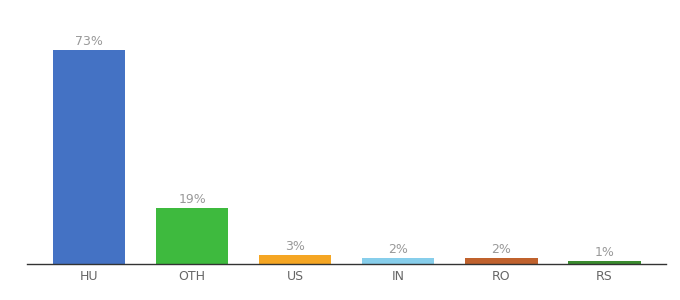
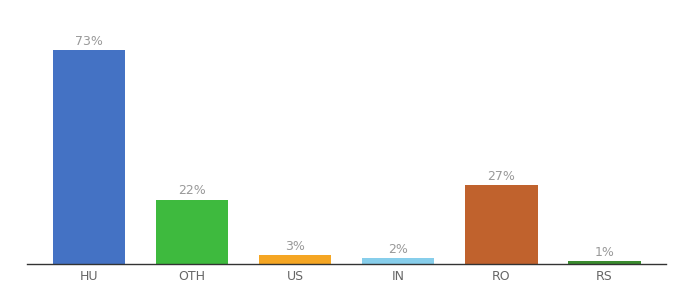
OTH: 19% -> 22%
RO: 2% -> 27%
